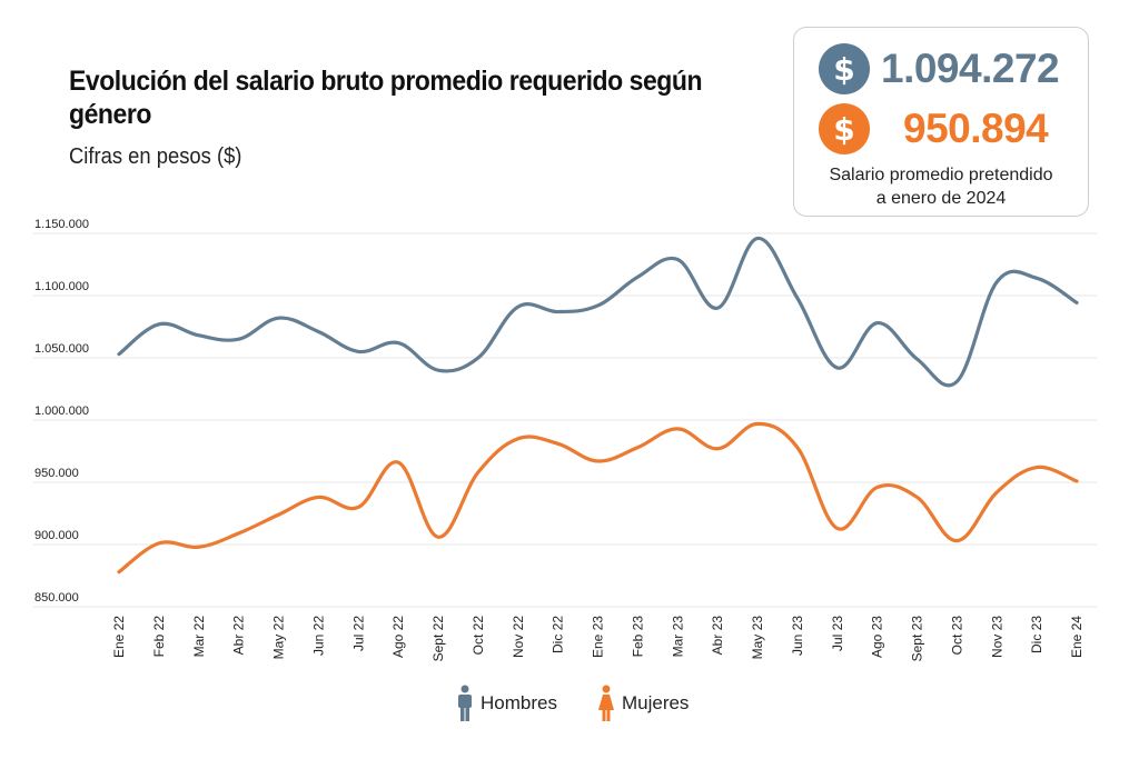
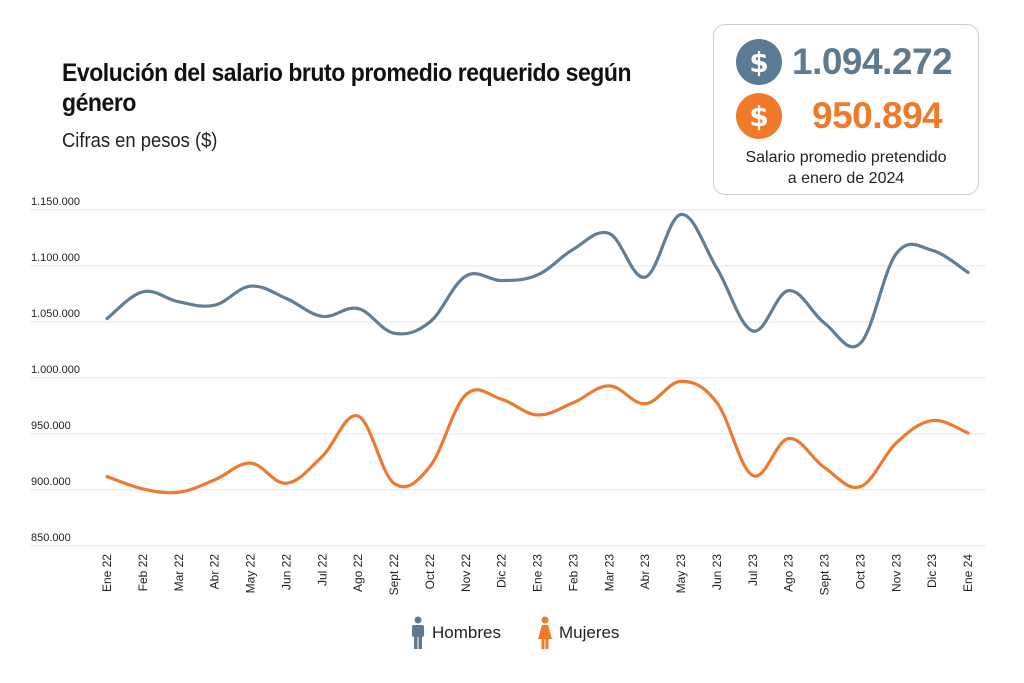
Mujeres/Ene 22: 878000 -> 912000
Mujeres/Jun 22: 938000 -> 906000
Mujeres/Oct 22: 958000 -> 921000
Mujeres/Sept 23: 938000 -> 920000
